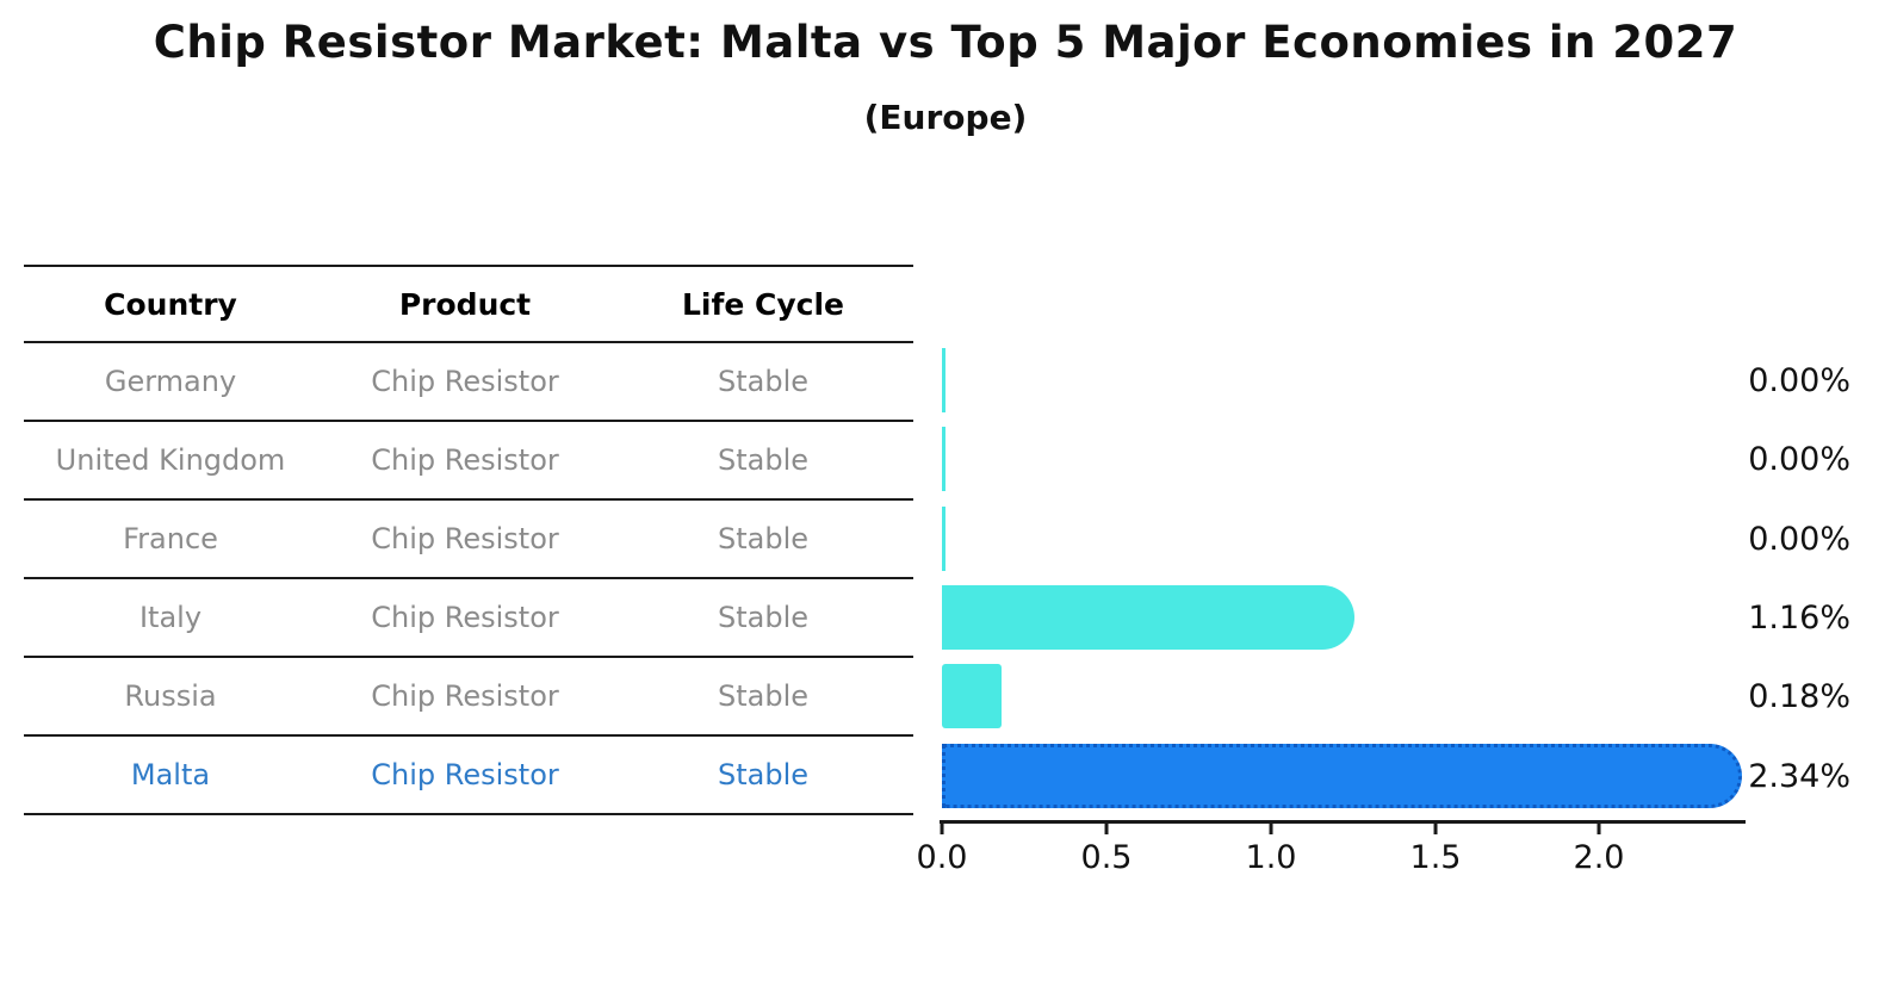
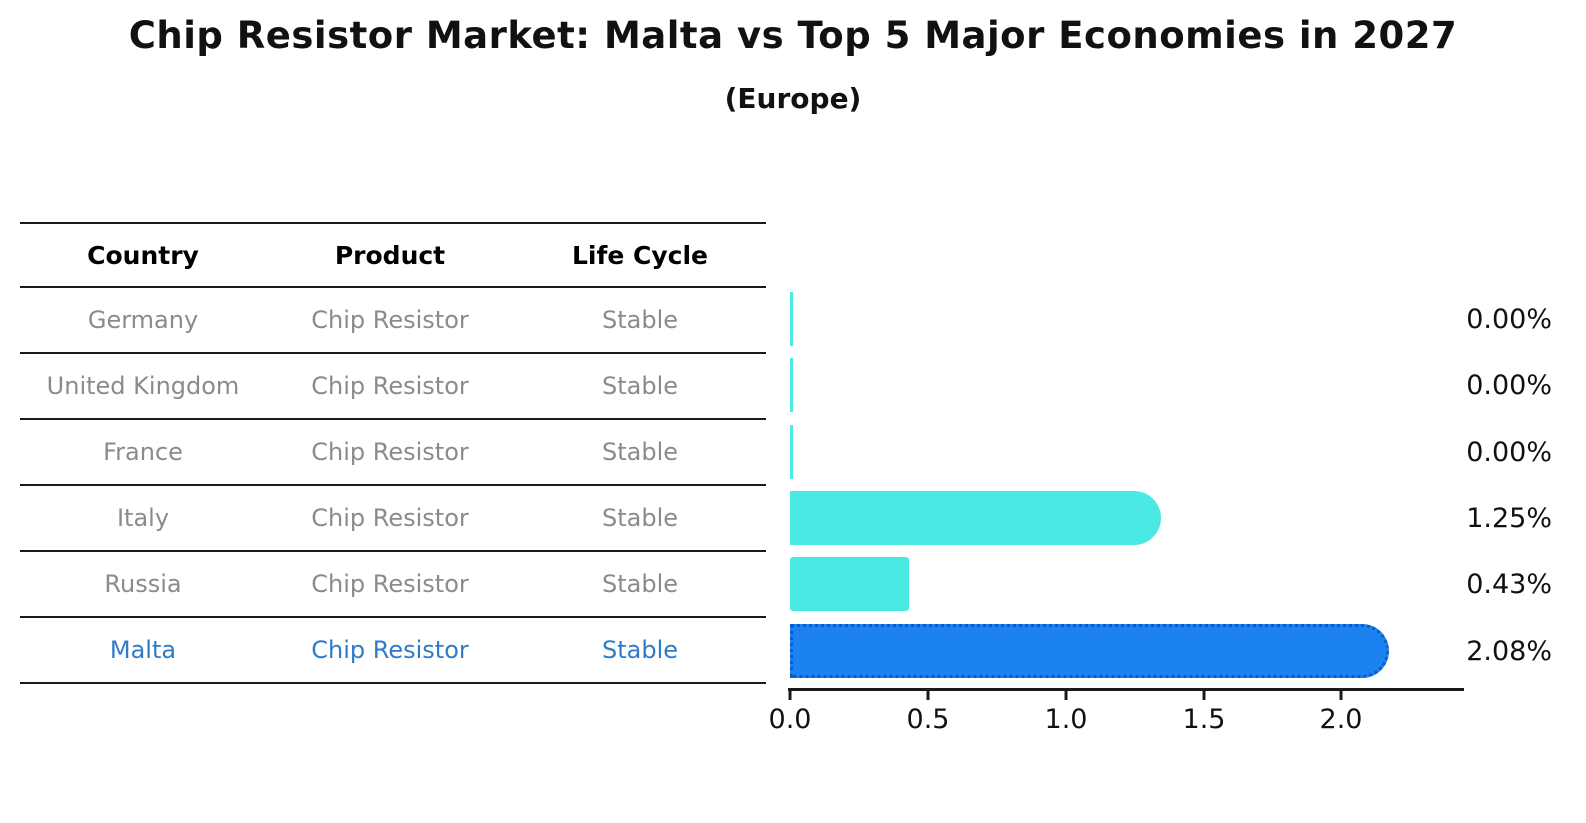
Italy: 1.16% -> 1.25%
Russia: 0.18% -> 0.43%
Malta: 2.34% -> 2.08%
